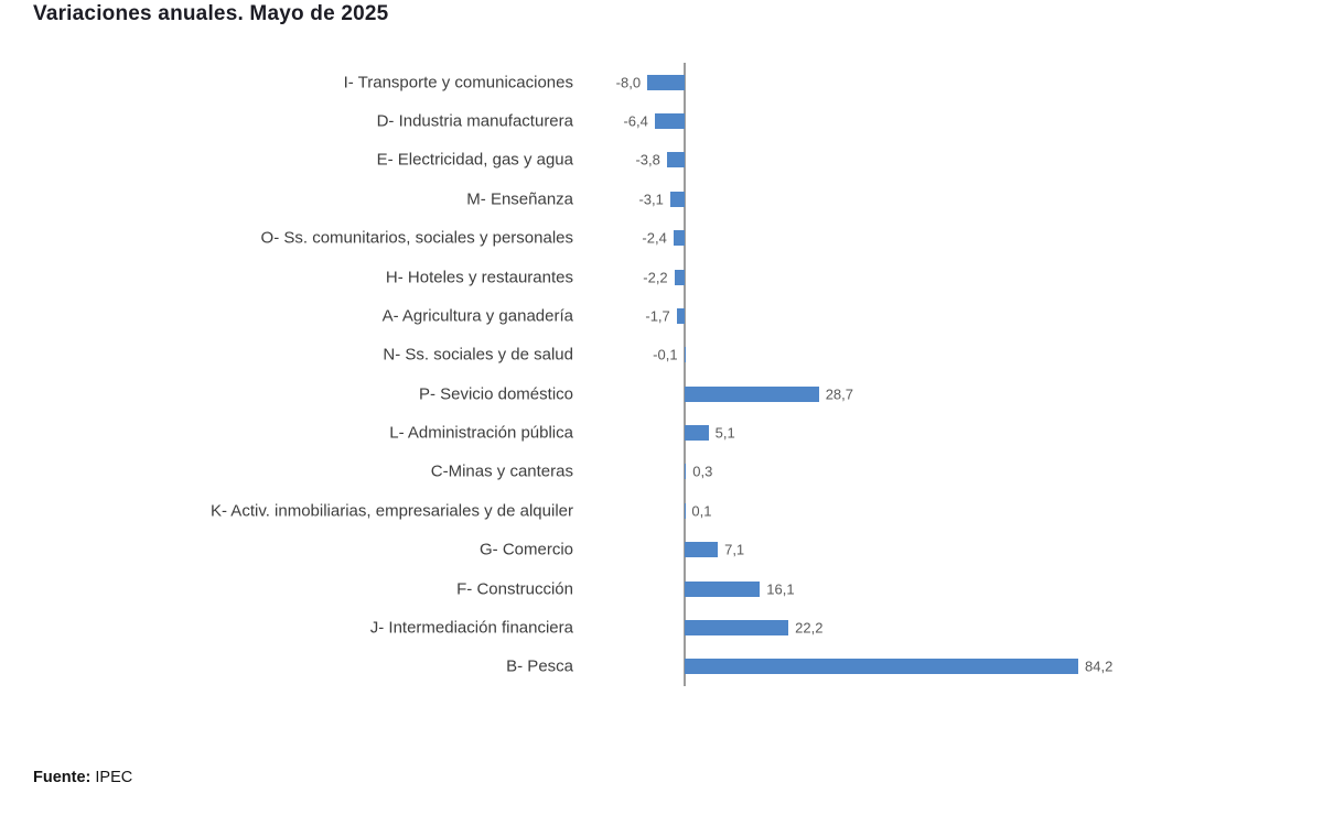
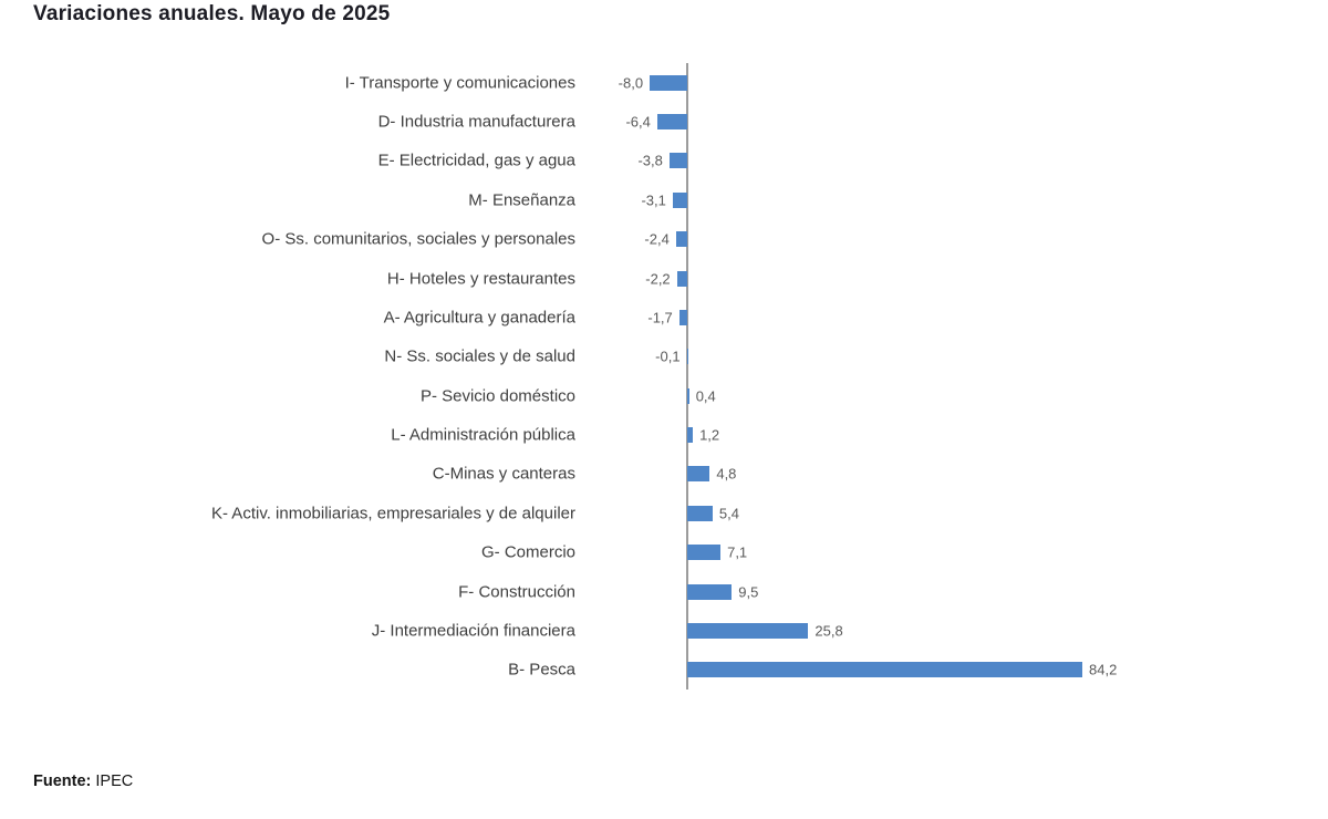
P- Sevicio doméstico: 28,7 -> 0,4
L- Administración pública: 5,1 -> 1,2
C-Minas y canteras: 0,3 -> 4,8
K- Activ. inmobiliarias, empresariales y de alquiler: 0,1 -> 5,4
F- Construcción: 16,1 -> 9,5
J- Intermediación financiera: 22,2 -> 25,8
